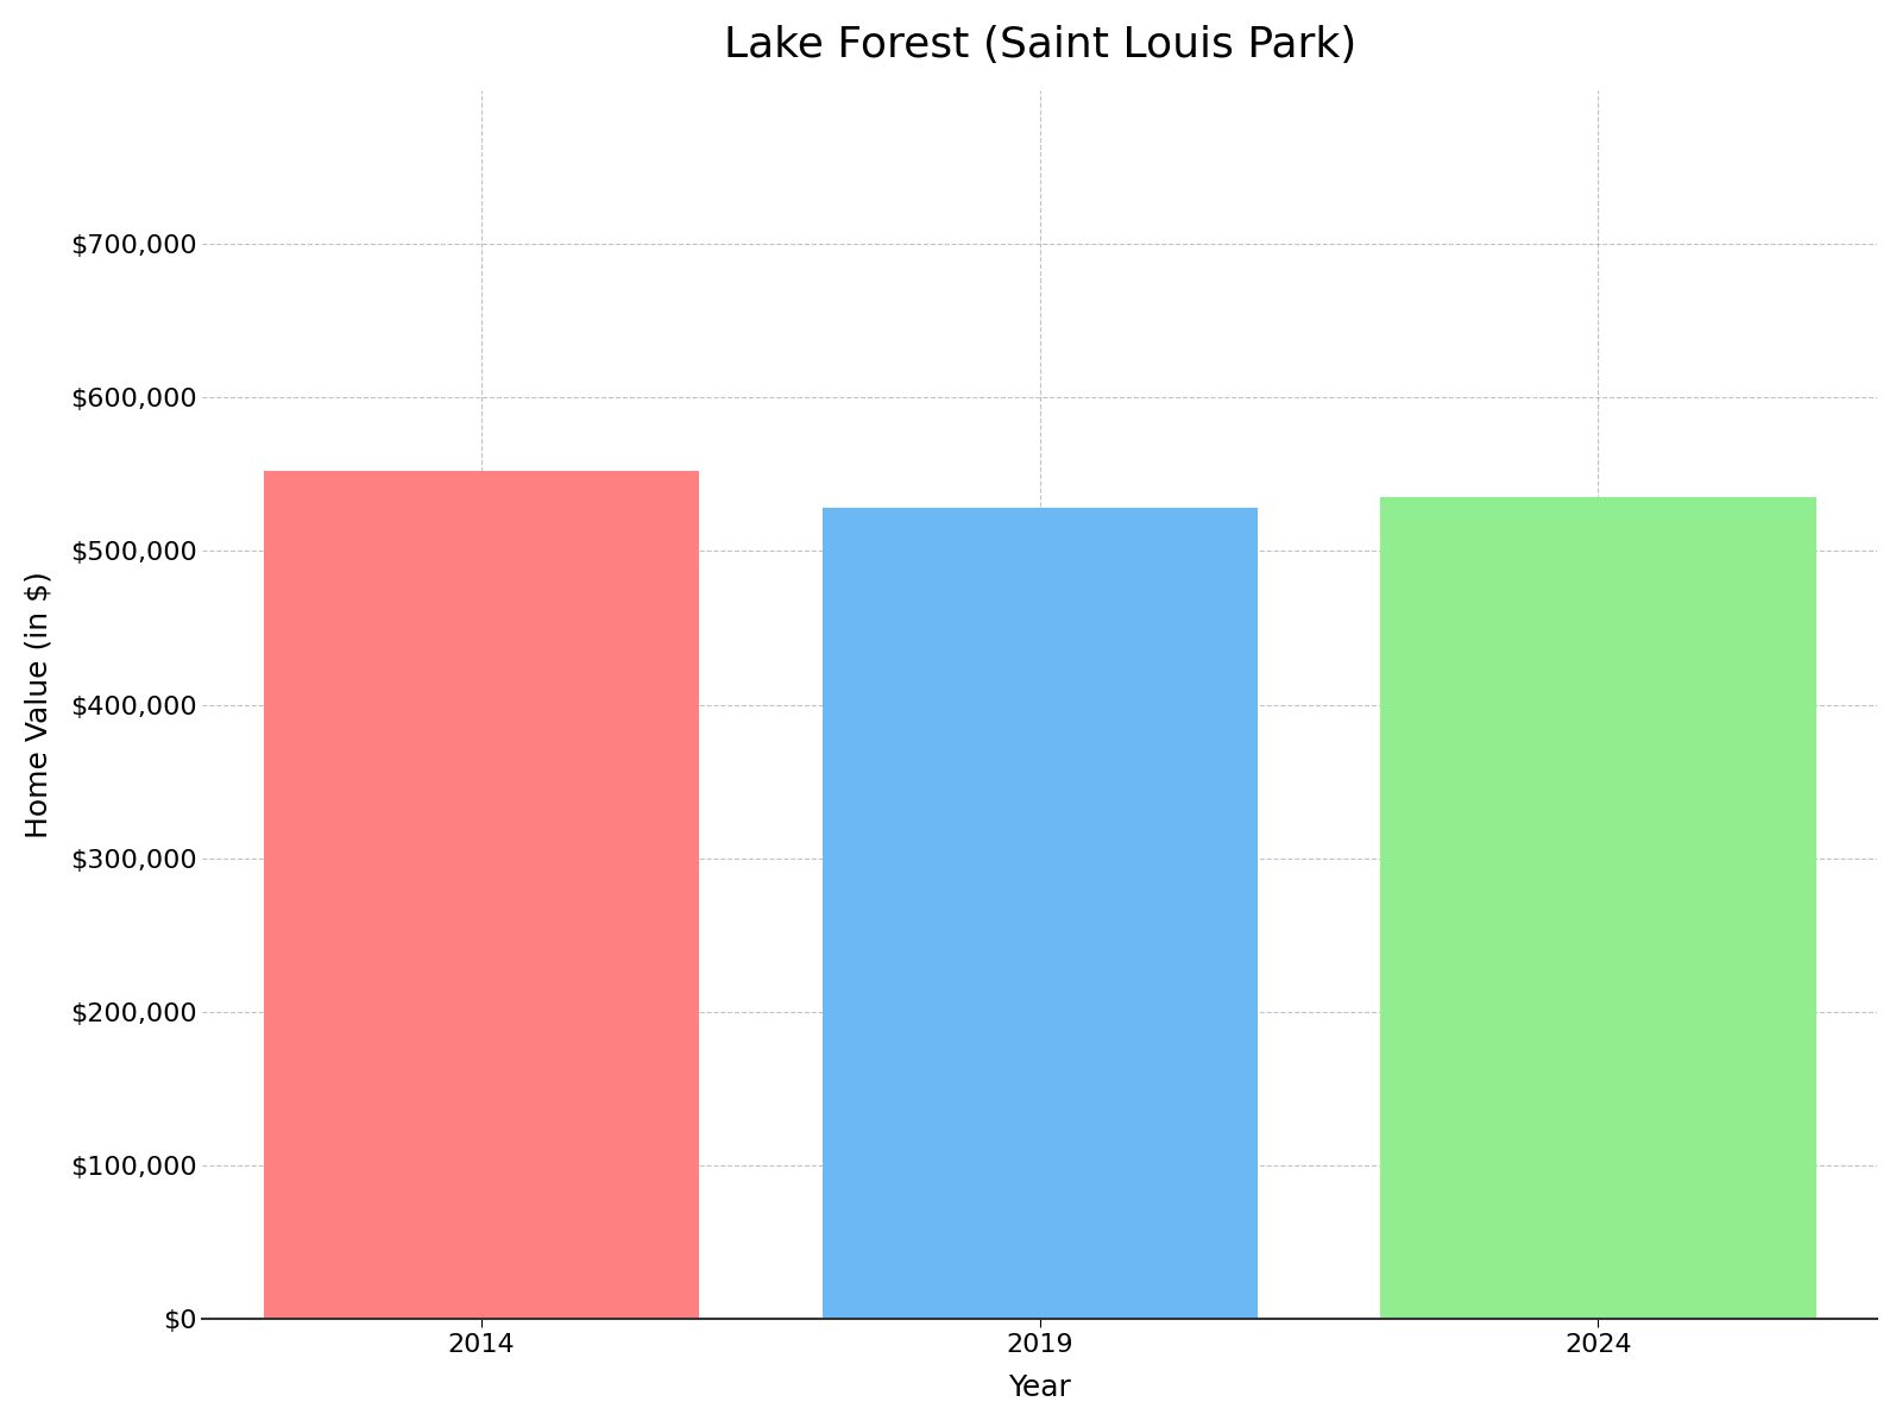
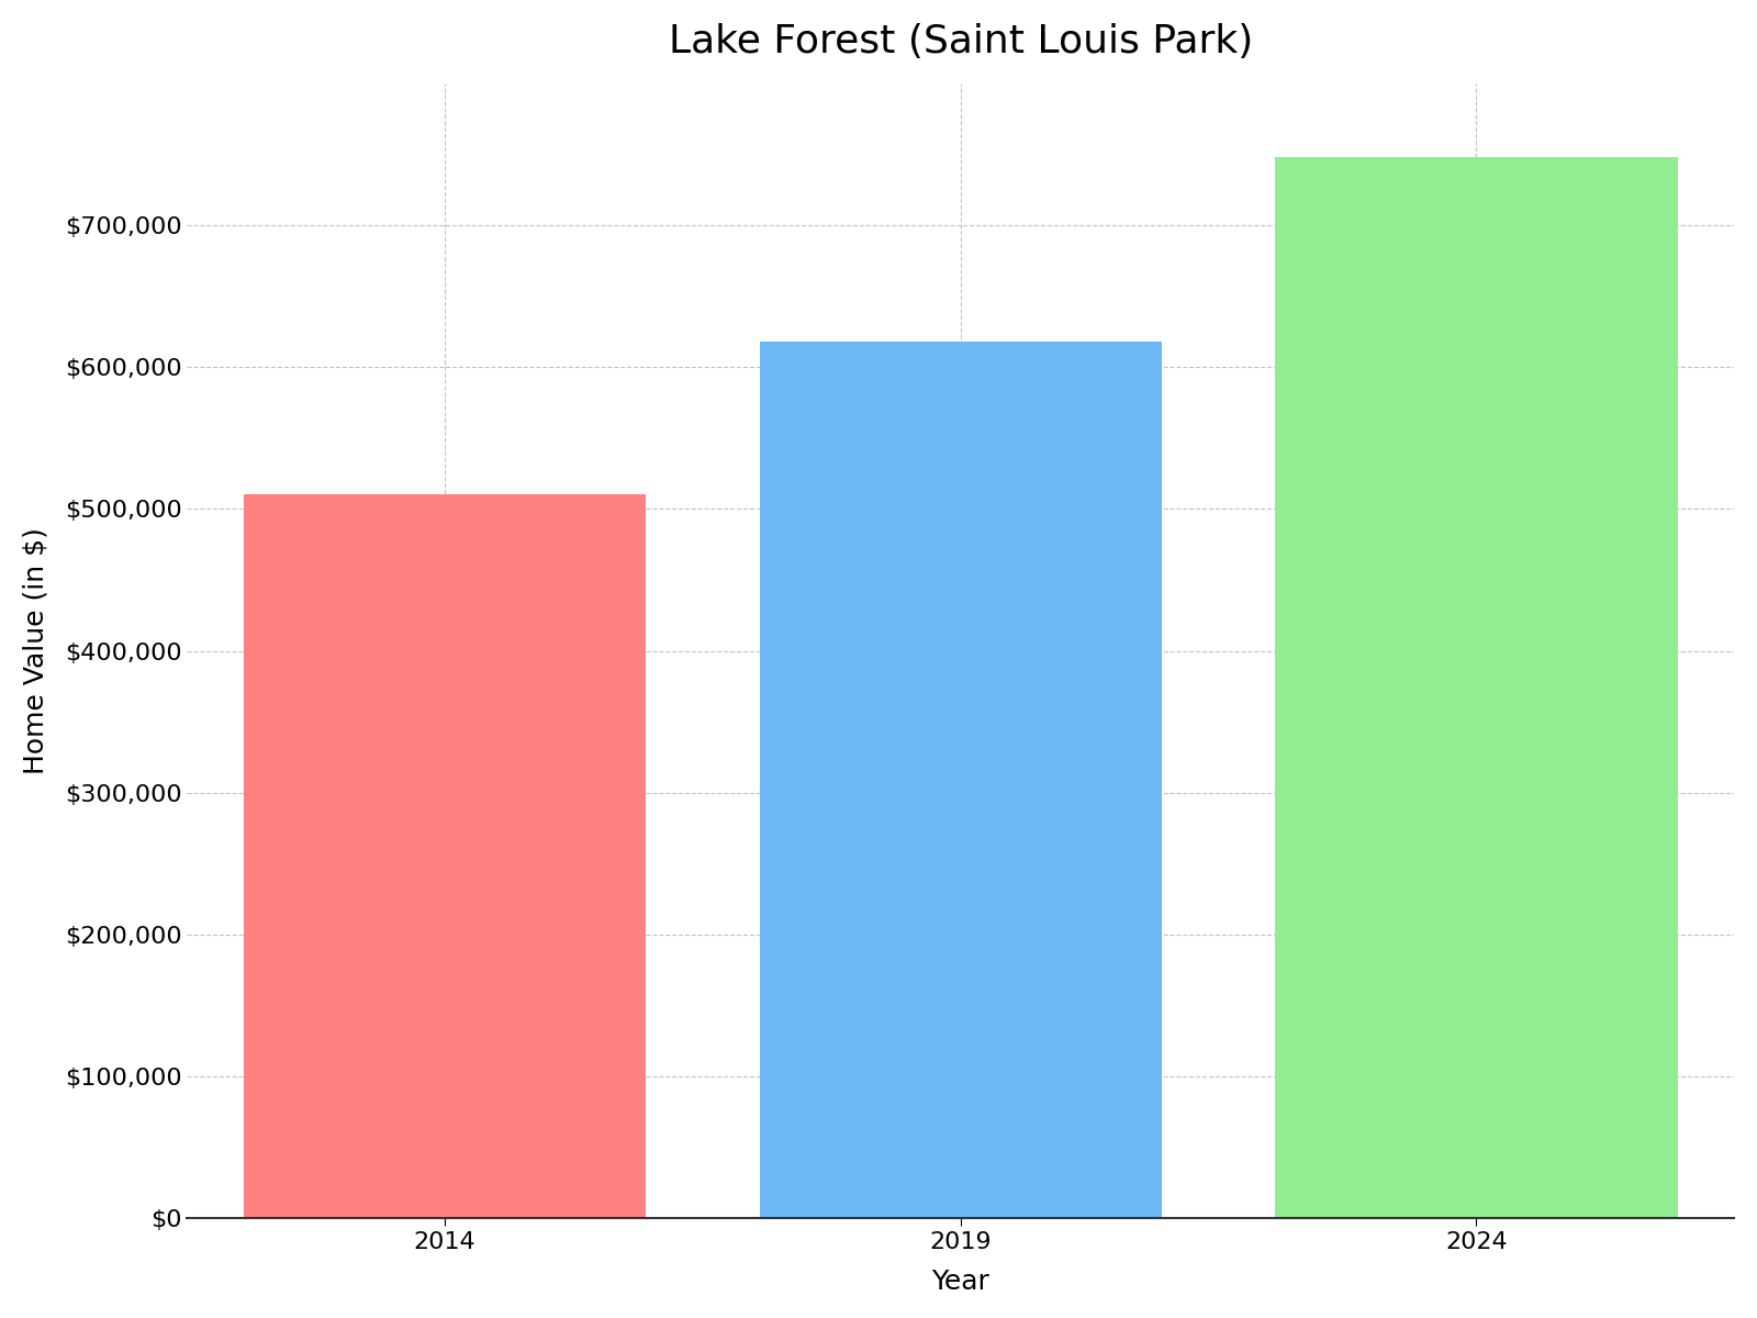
2014: $552,000 -> $510,000
2019: $528,000 -> $618,000
2024: $535,000 -> $748,000
